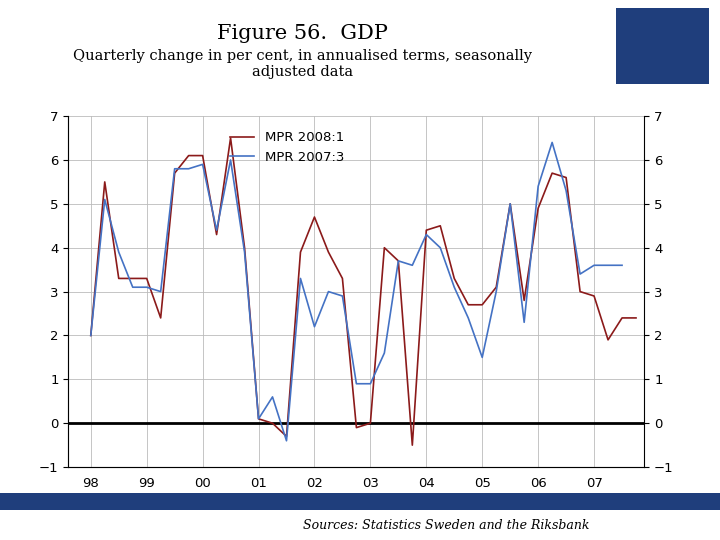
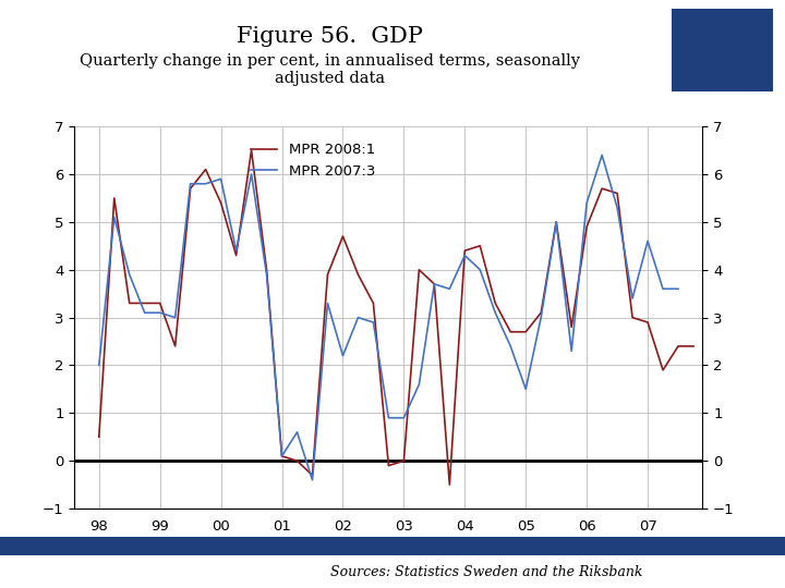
MPR 2008:1/98: 2.0 -> 0.5
MPR 2008:1/00: 6.1 -> 5.4
MPR 2007:3/07: 3.6 -> 4.6
